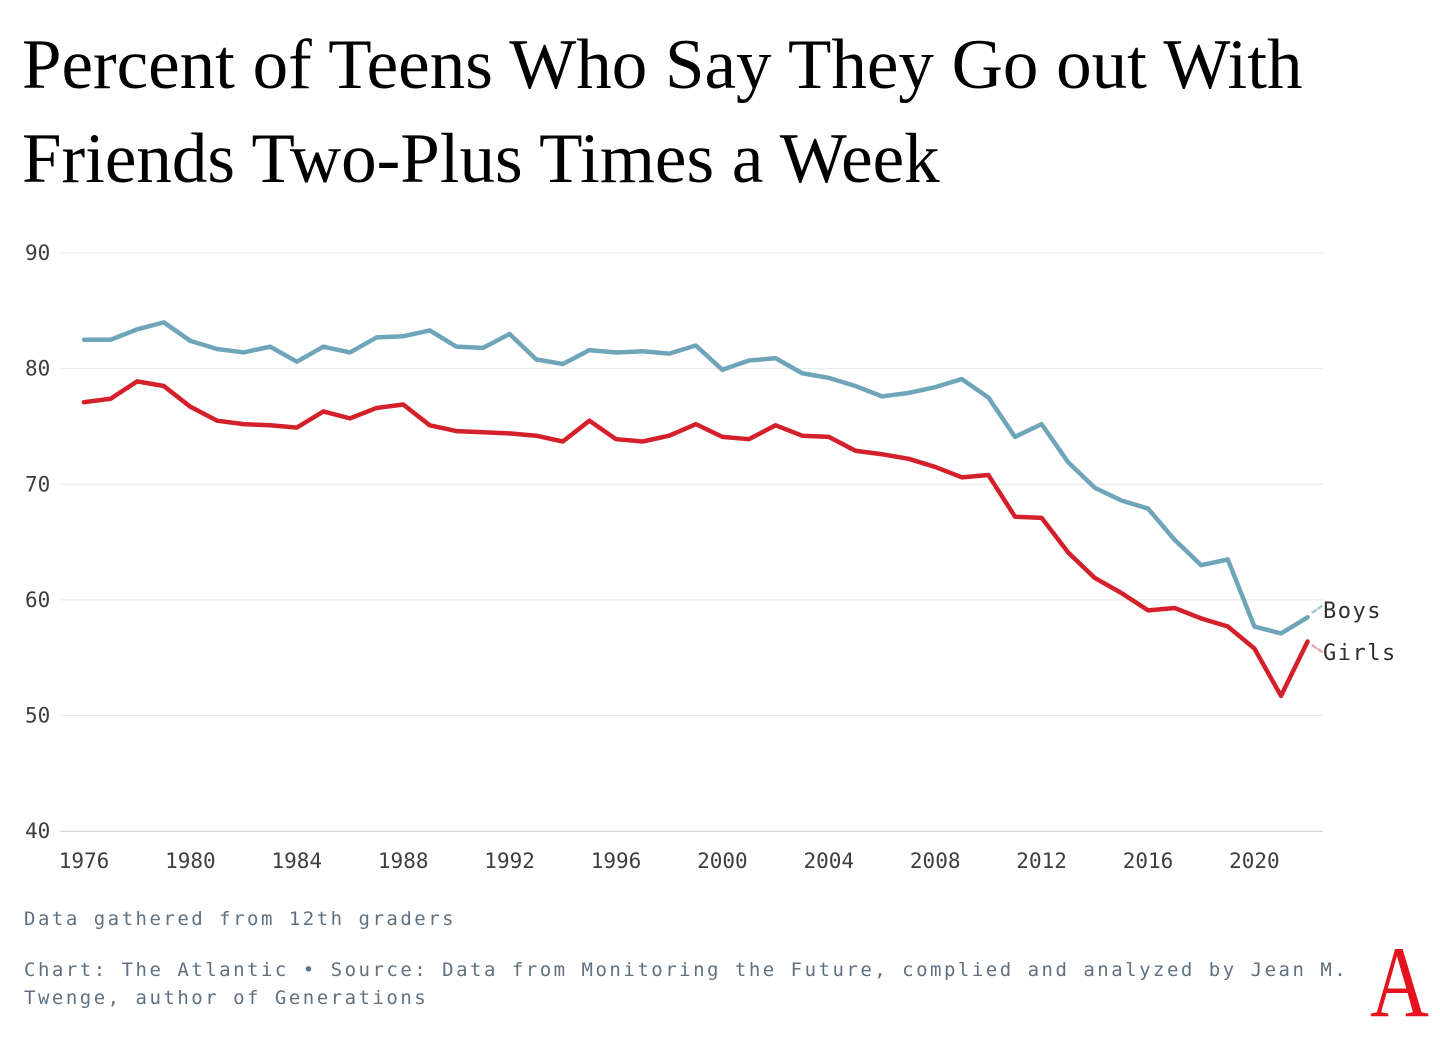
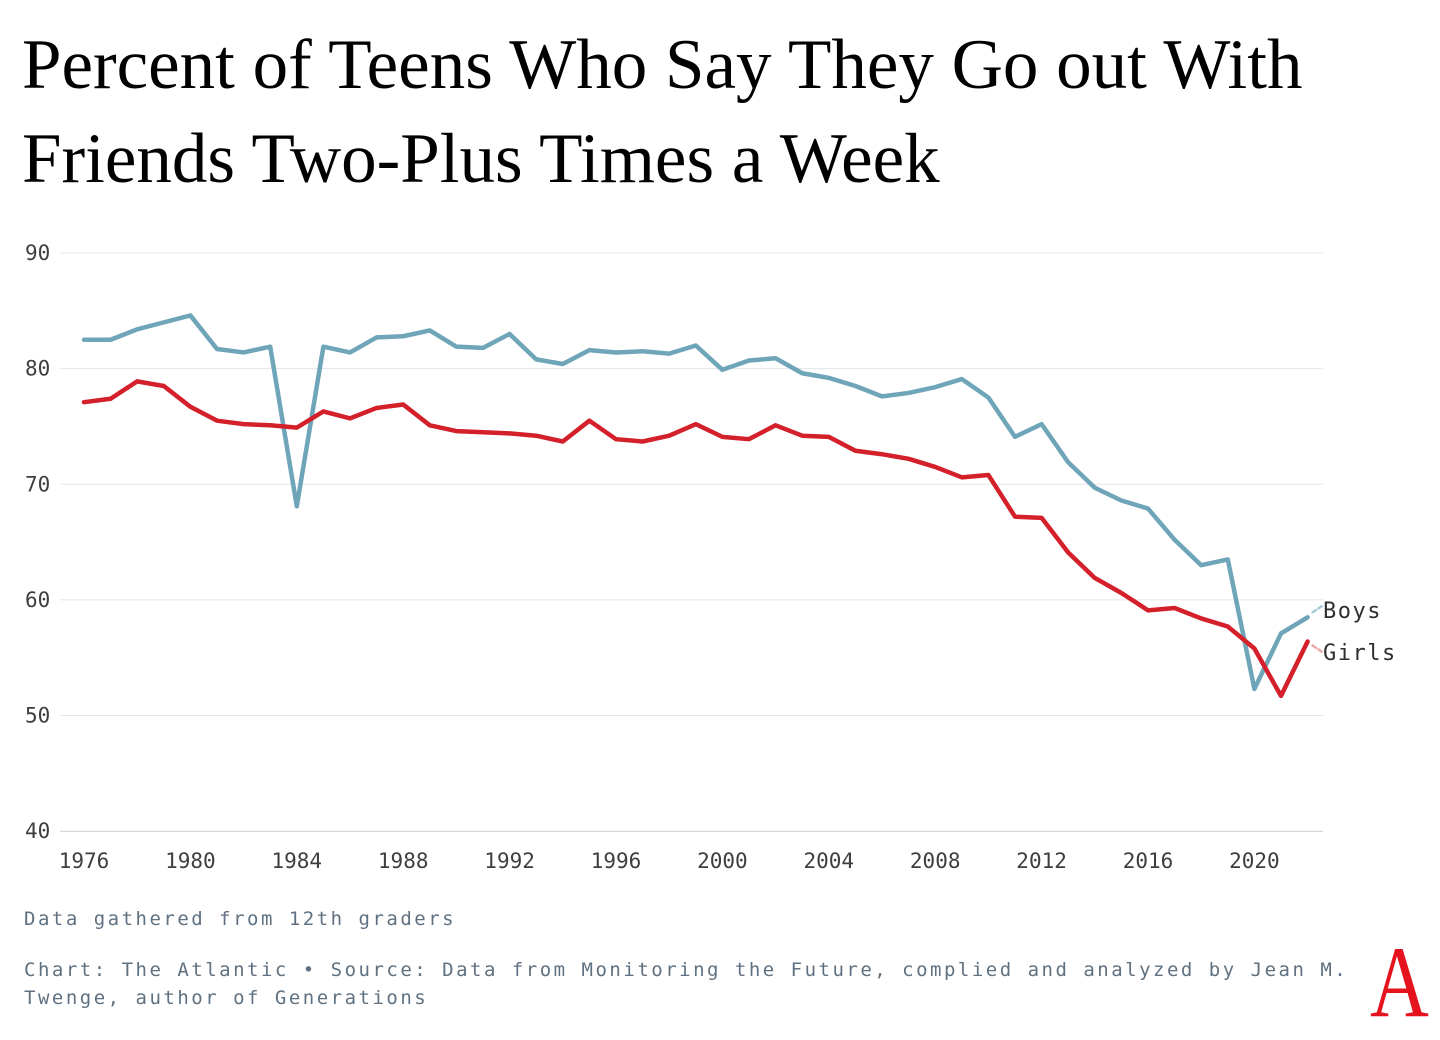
Boys/1980: 82.4 -> 84.6
Boys/1984: 80.6 -> 68.1
Boys/2020: 57.7 -> 52.3
